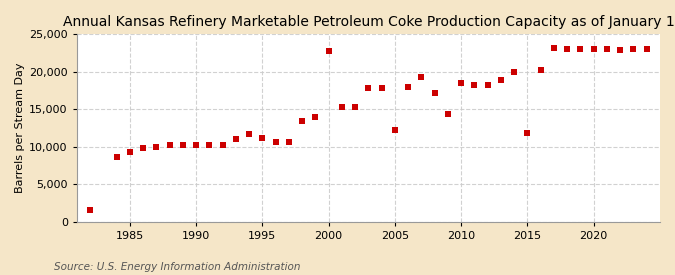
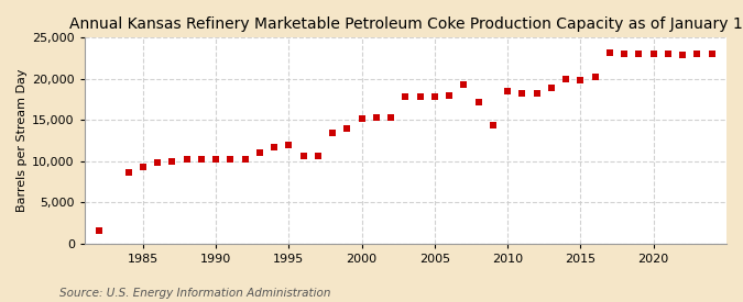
1995: 11,200 -> 12,000
2000: 22,800 -> 15,200
2005: 12,200 -> 17,800
2015: 11,800 -> 19,800
